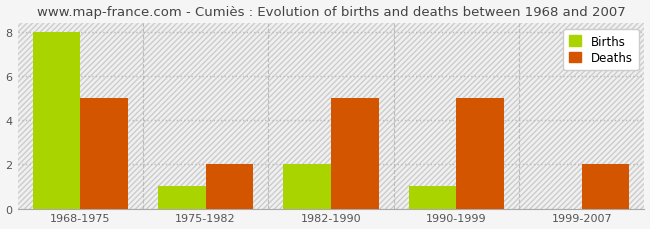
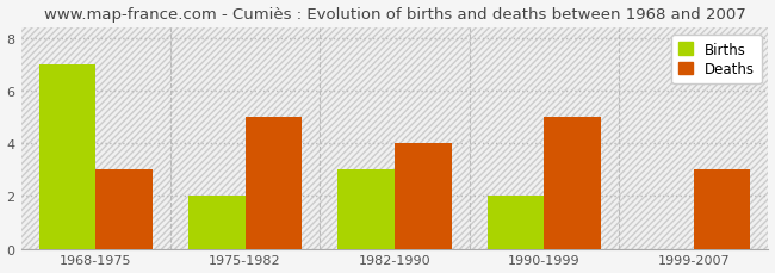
Births/1968-1975: 8 -> 7
Deaths/1968-1975: 5 -> 3
Births/1975-1982: 1 -> 2
Deaths/1975-1982: 2 -> 5
Births/1982-1990: 2 -> 3
Deaths/1982-1990: 5 -> 4
Births/1990-1999: 1 -> 2
Deaths/1999-2007: 2 -> 3
